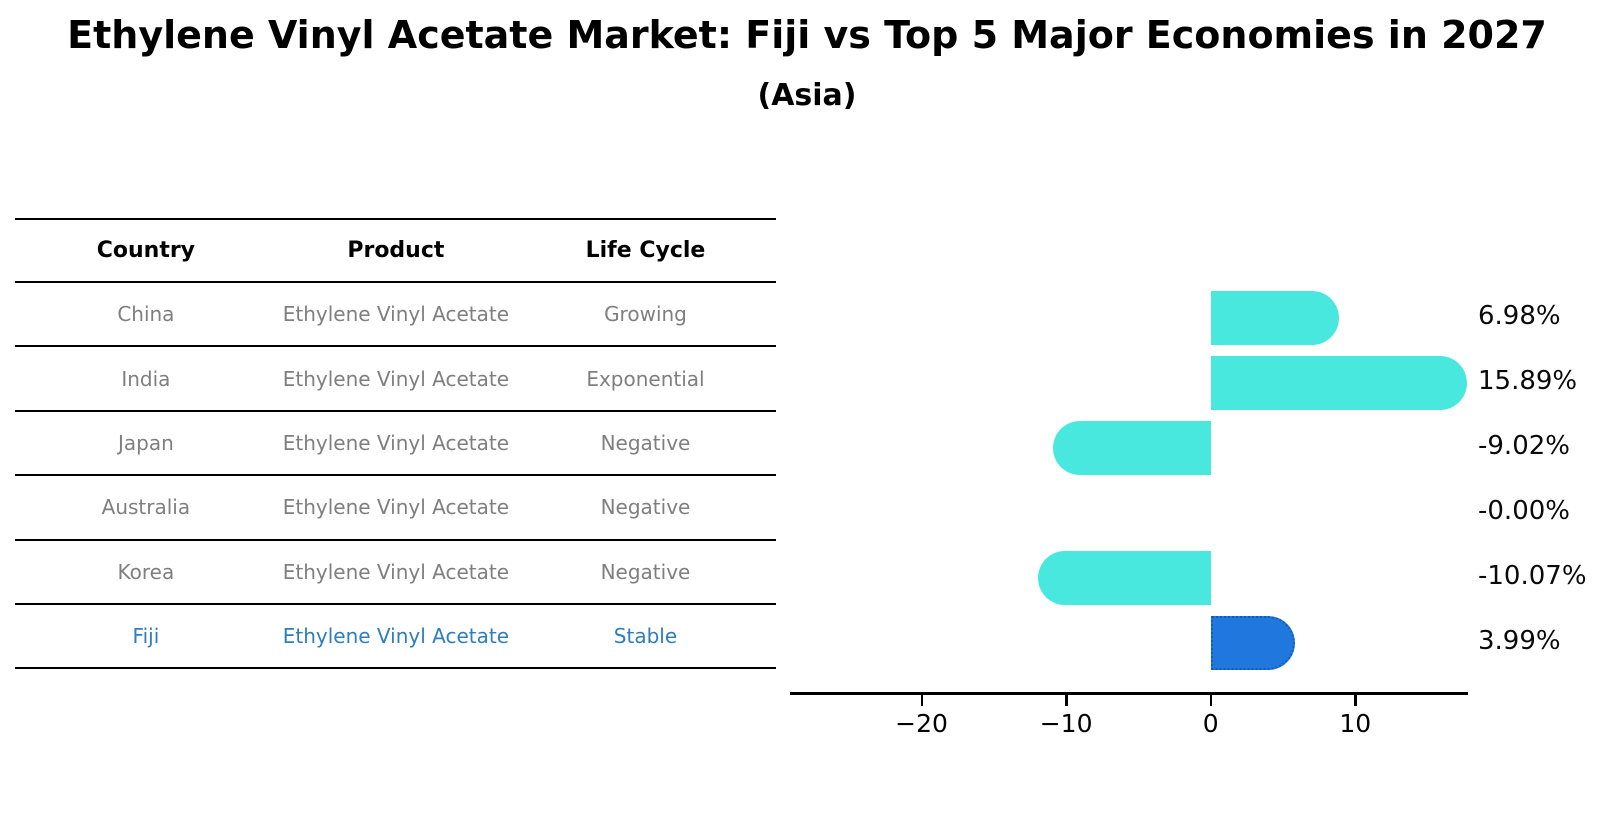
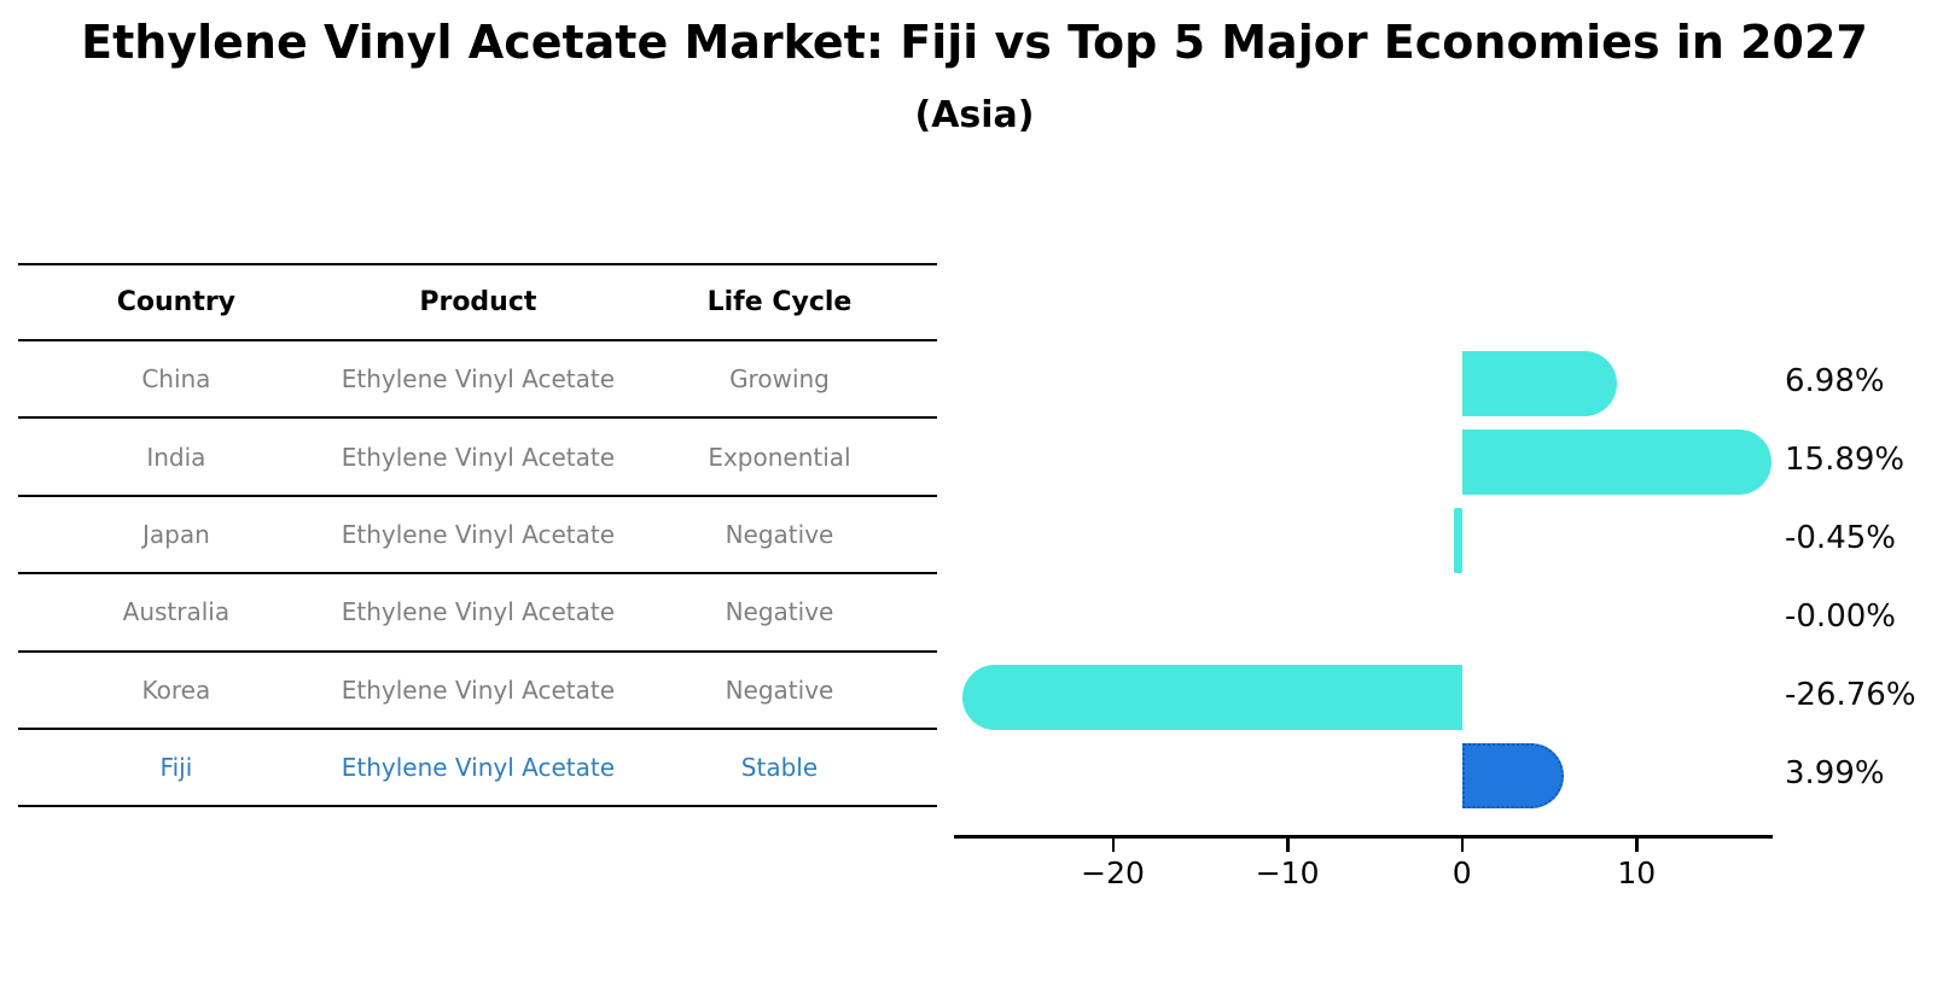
Japan: -9.02% -> -0.45%
Korea: -10.07% -> -26.76%
